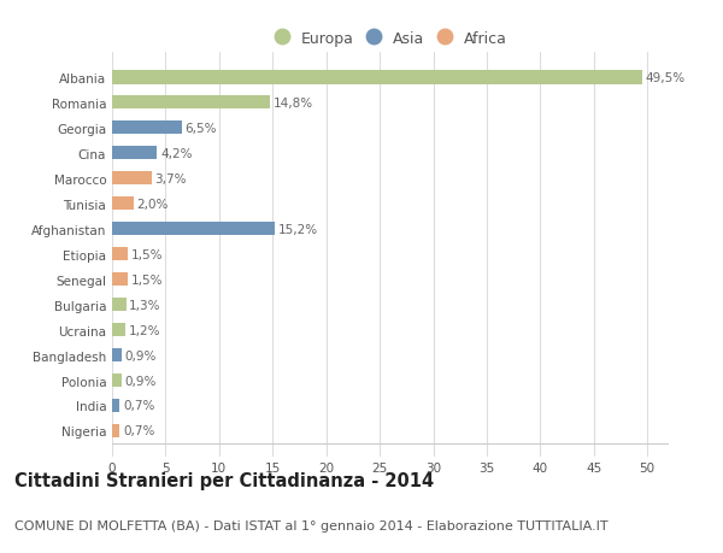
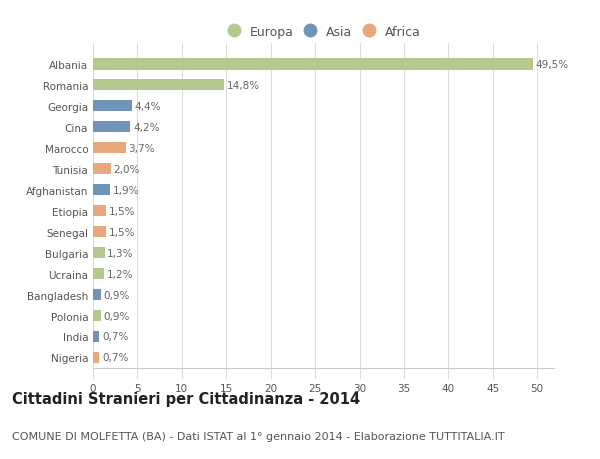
Georgia: 6,5% -> 4,4%
Afghanistan: 15,2% -> 1,9%
